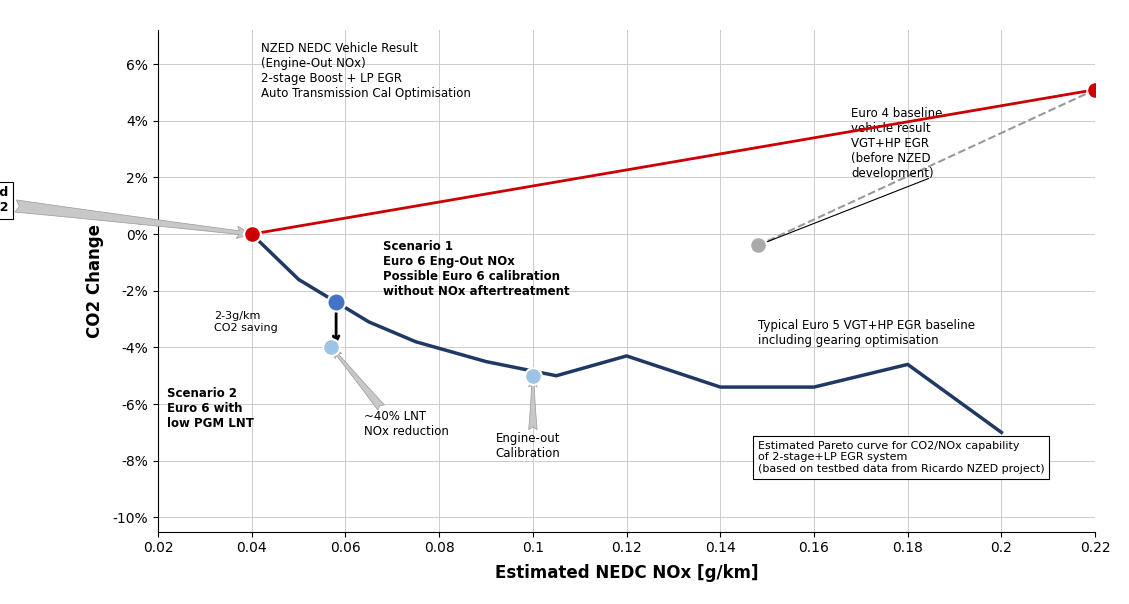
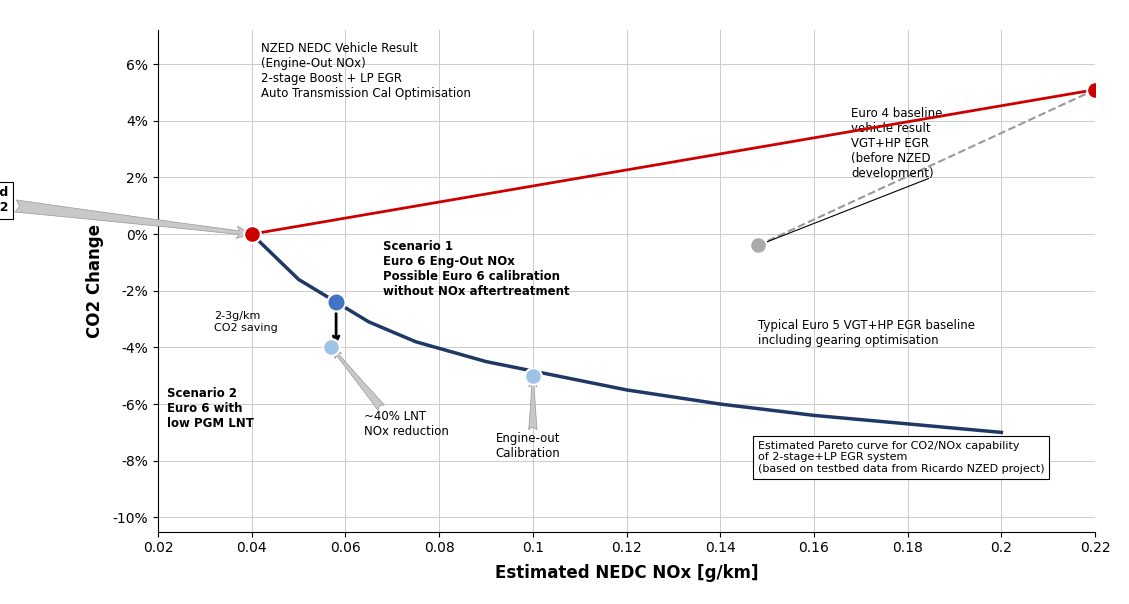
0.12: -4.3% -> -5.5%
0.14: -5.4% -> -6.0%
0.16: -5.4% -> -6.4%
0.18: -4.6% -> -6.7%
